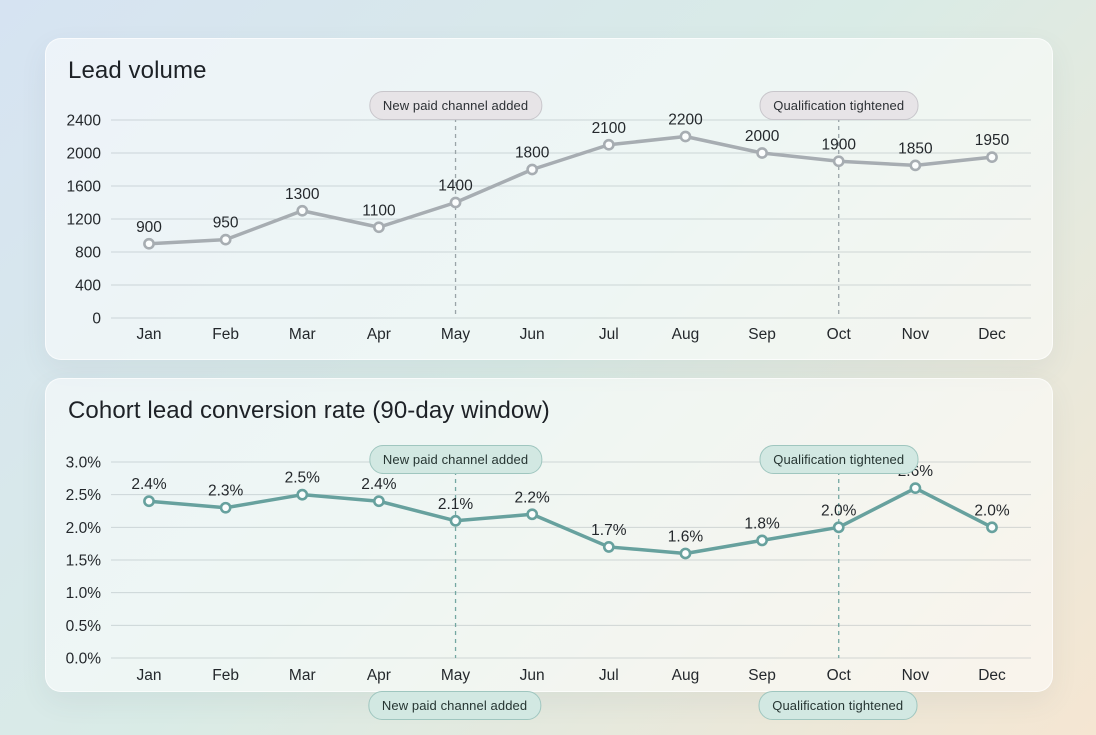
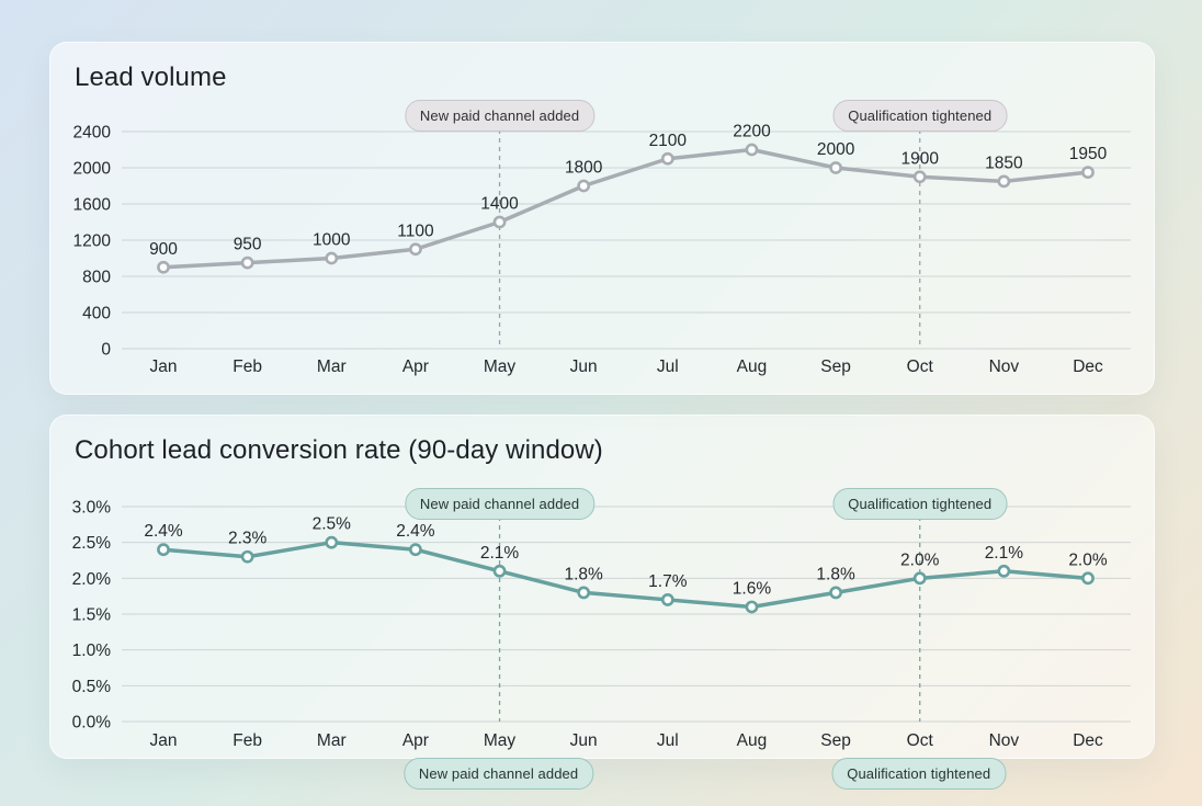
Lead volume/Mar: 1300 -> 1000
Cohort lead conversion rate (90-day window)/Jun: 2.2% -> 1.8%
Cohort lead conversion rate (90-day window)/Nov: 2.6% -> 2.1%
